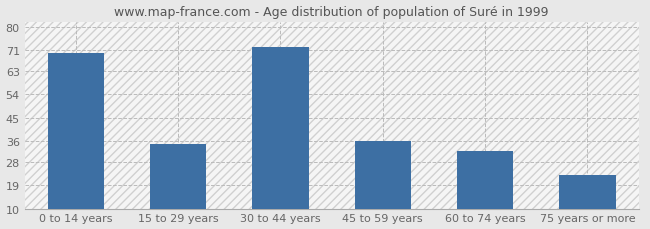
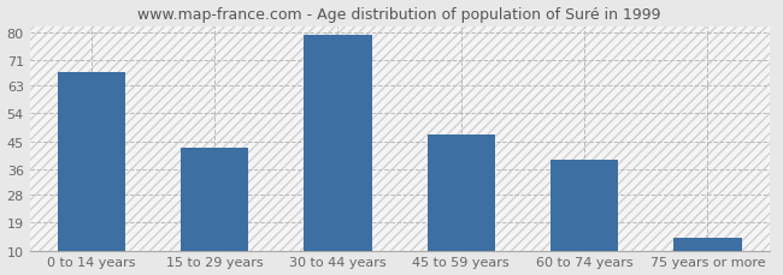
0 to 14 years: 70 -> 67
15 to 29 years: 35 -> 43
30 to 44 years: 72 -> 79
45 to 59 years: 36 -> 47
60 to 74 years: 32 -> 39
75 years or more: 23 -> 14
